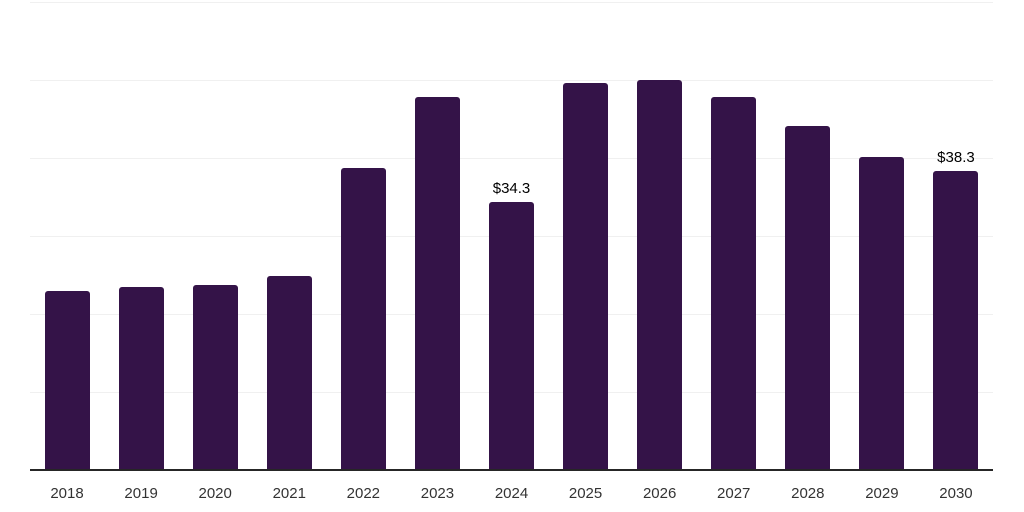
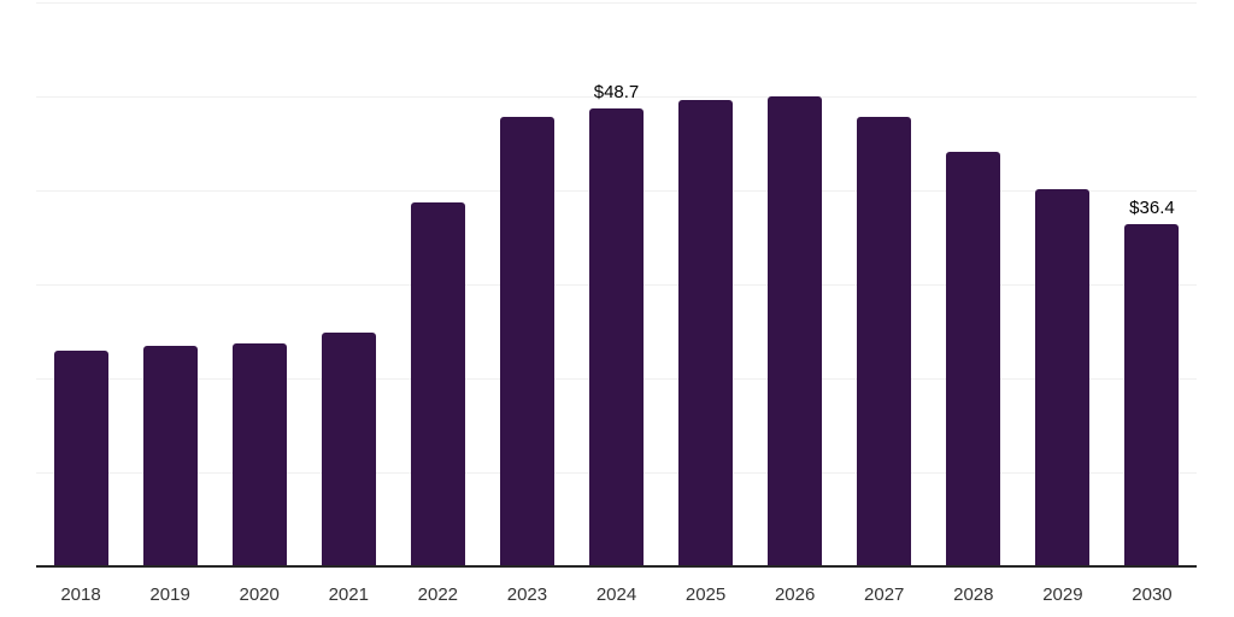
2024: $34.3 -> $48.7
2030: $38.3 -> $36.4
